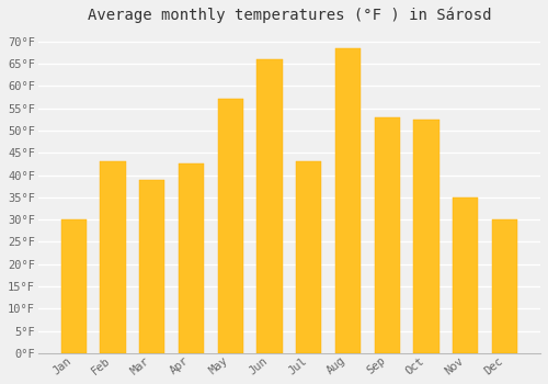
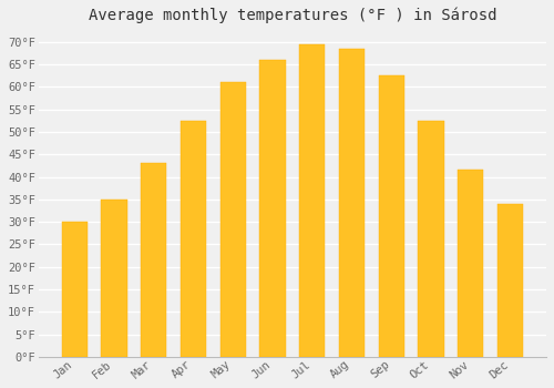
Feb: 43.0°F -> 35.0°F
Mar: 39.0°F -> 43.0°F
Apr: 42.5°F -> 52.5°F
May: 57.0°F -> 61.0°F
Jul: 43.0°F -> 69.5°F
Sep: 53.0°F -> 62.5°F
Nov: 35.0°F -> 41.5°F
Dec: 30.0°F -> 34.0°F
